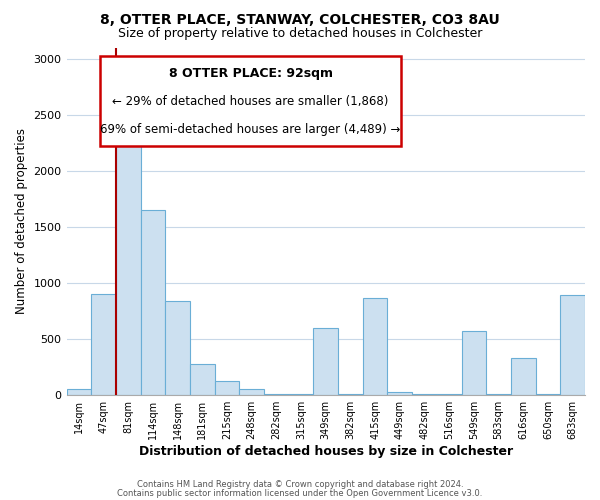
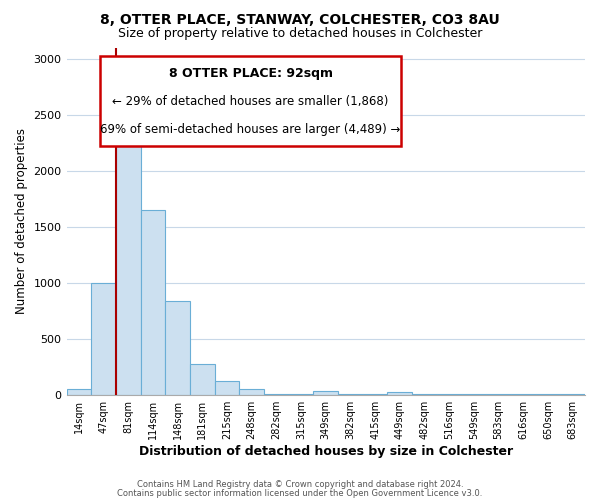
47sqm: 900 -> 1000
349sqm: 600 -> 40
415sqm: 860 -> 0
549sqm: 570 -> 0
616sqm: 330 -> 0
683sqm: 890 -> 0
